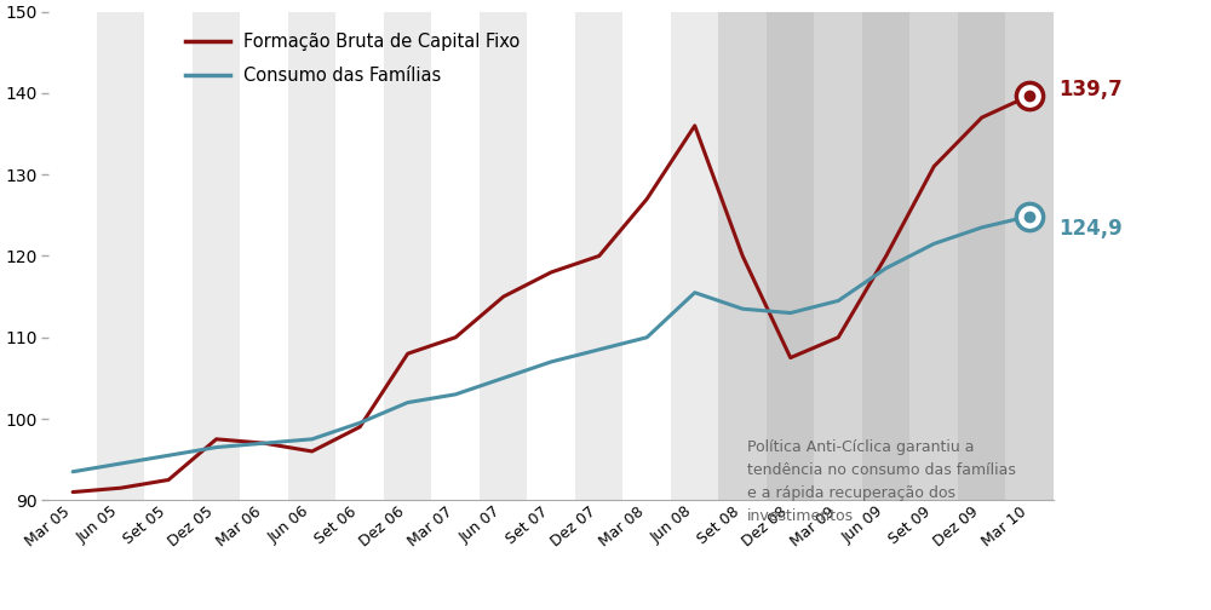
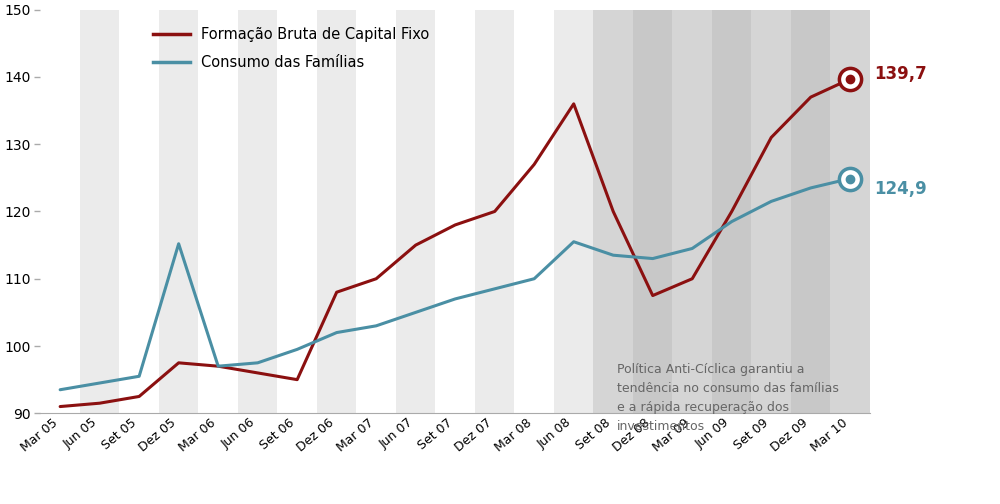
Consumo das Famílias/Dez 05: 96.5 -> 115.2
Formação Bruta de Capital Fixo/Set 06: 99.0 -> 95.0
